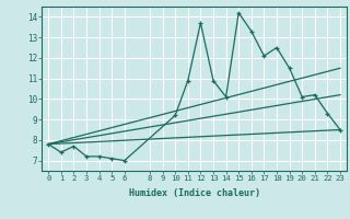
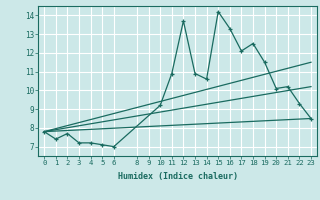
14: 10.1 -> 10.6
